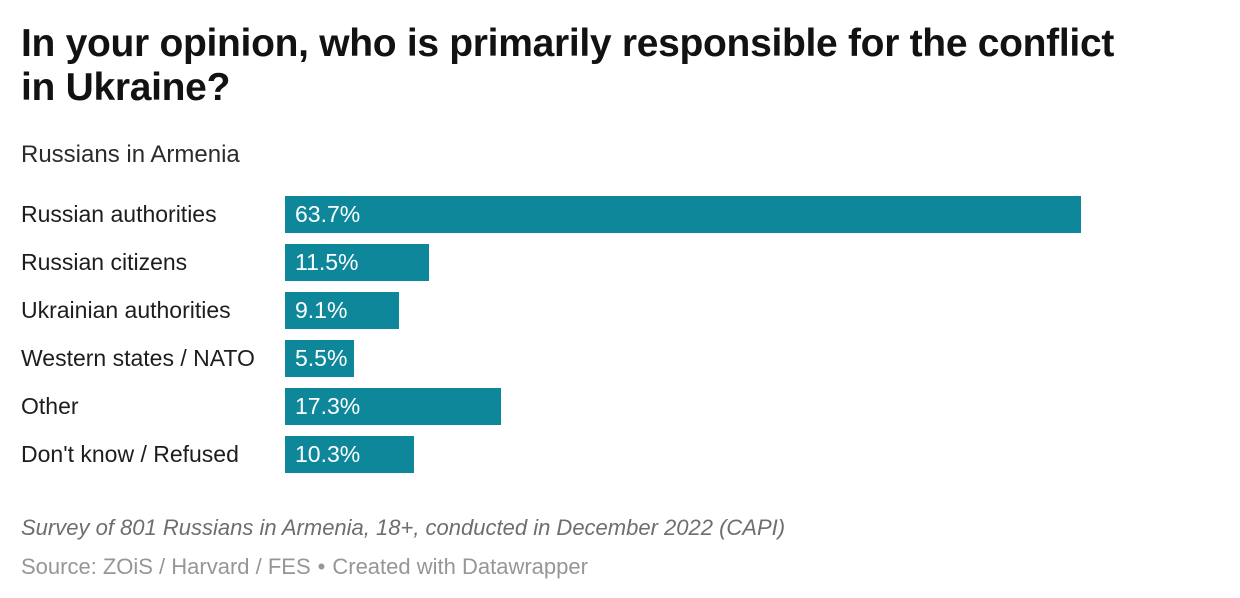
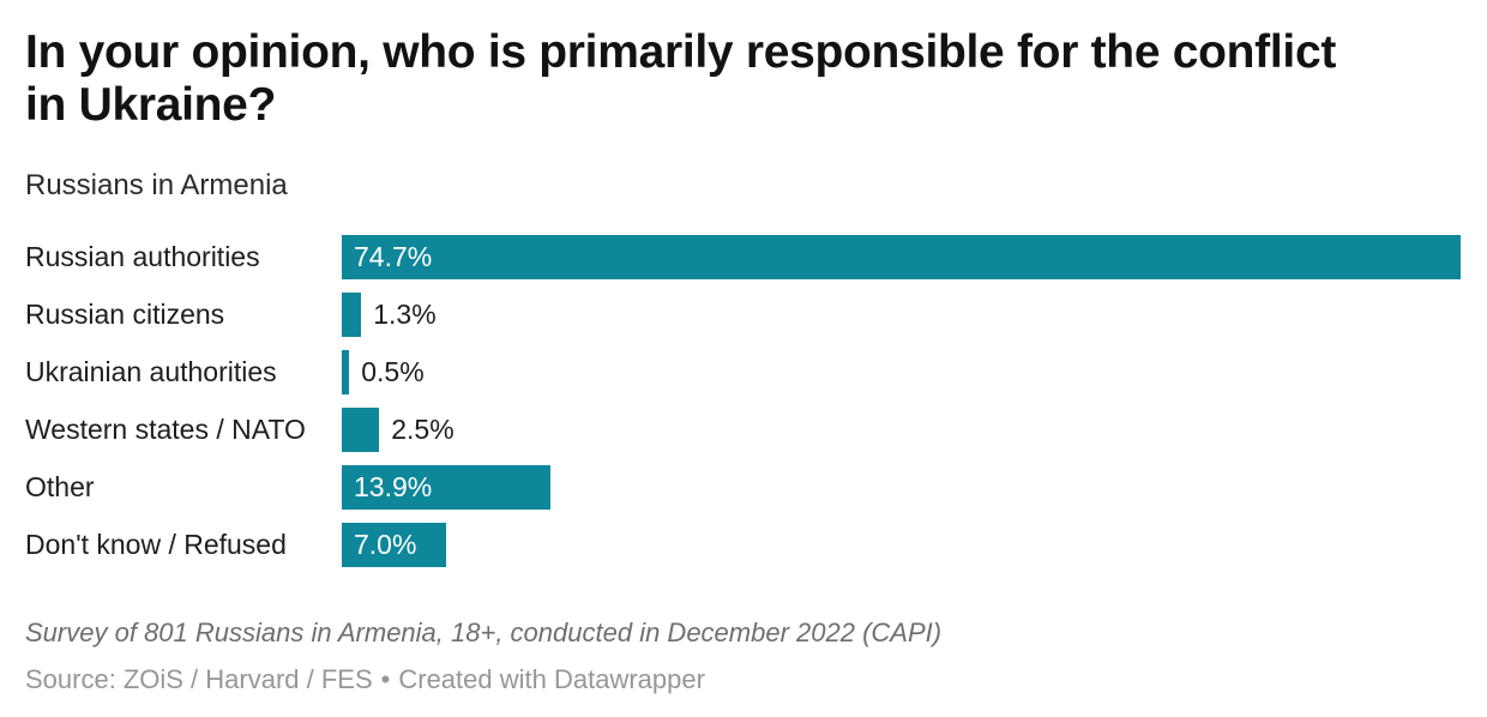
Russian authorities: 63.7% -> 74.7%
Russian citizens: 11.5% -> 1.3%
Ukrainian authorities: 9.1% -> 0.5%
Western states / NATO: 5.5% -> 2.5%
Other: 17.3% -> 13.9%
Don't know / Refused: 10.3% -> 7.0%
